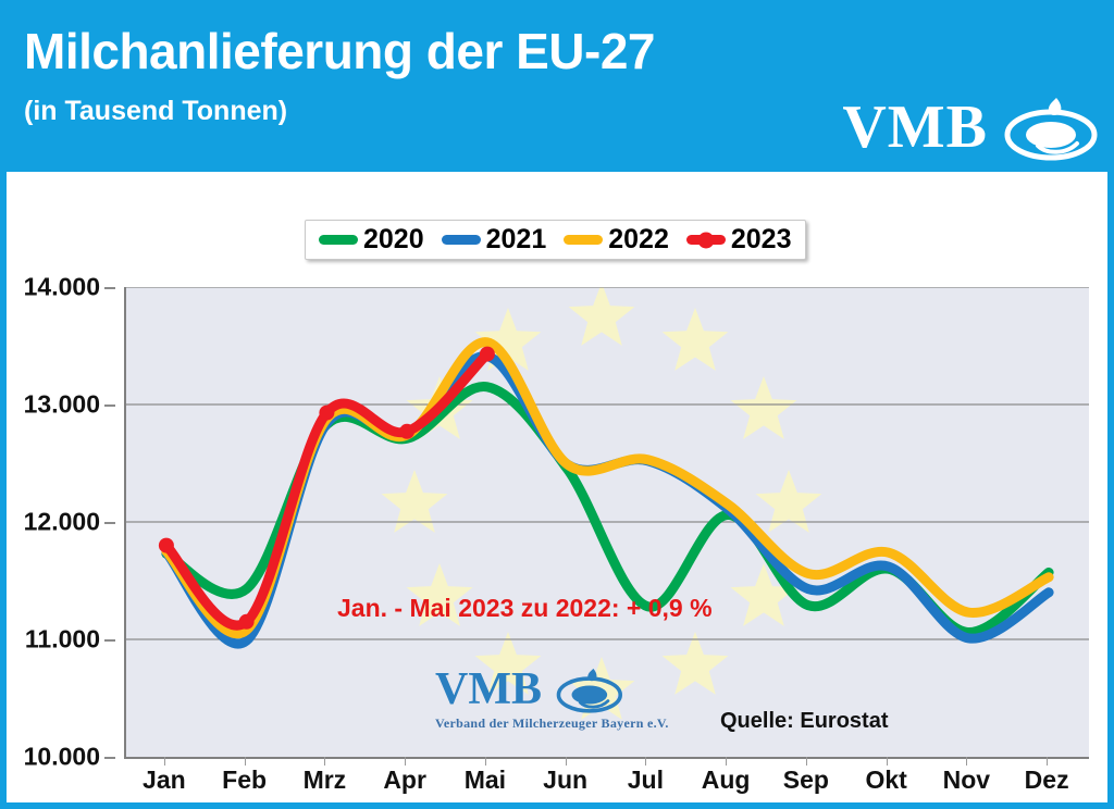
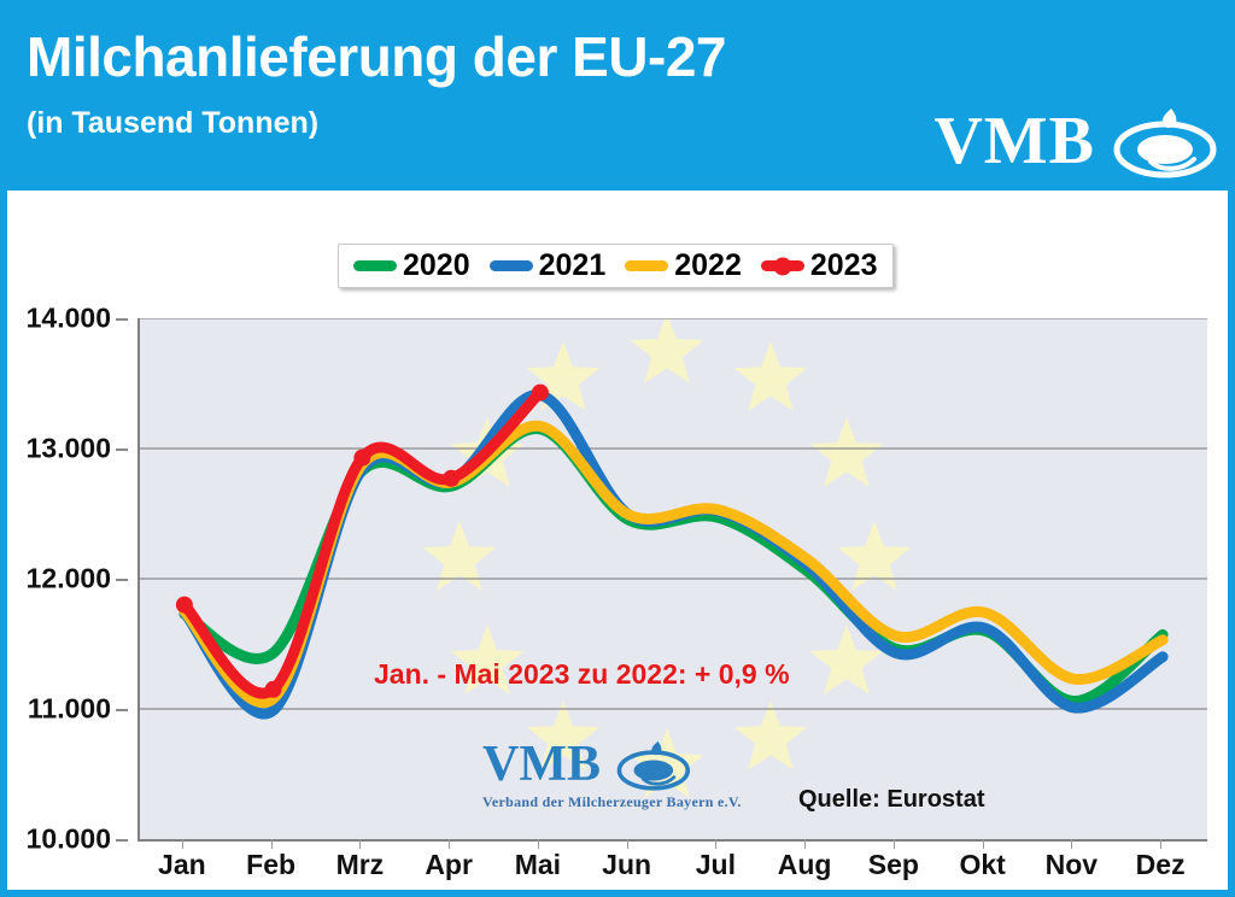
2022/Mai: 13530 -> 13170
2020/Jul: 11280 -> 12470
2020/Sep: 11290 -> 11460
